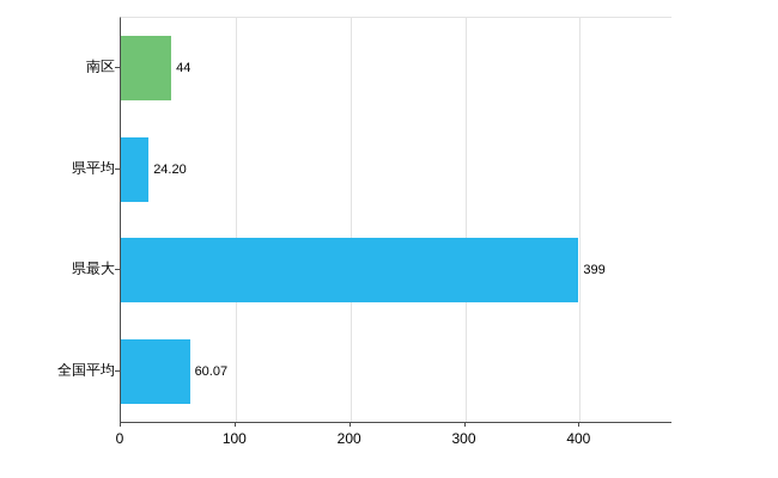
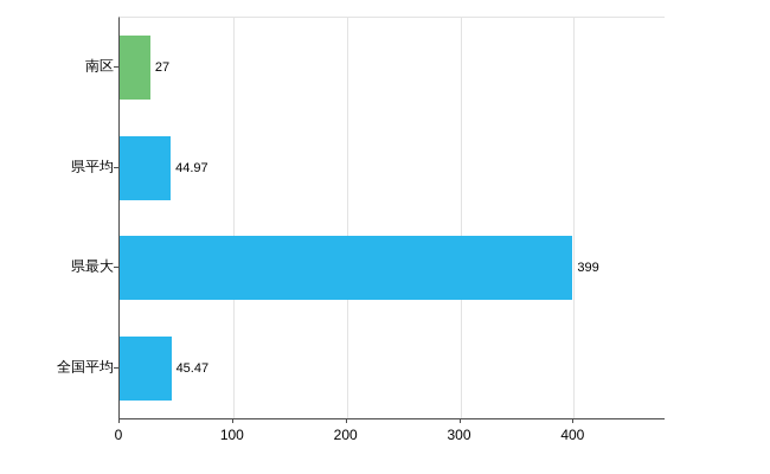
南区: 44 -> 27
県平均: 24.20 -> 44.97
全国平均: 60.07 -> 45.47
